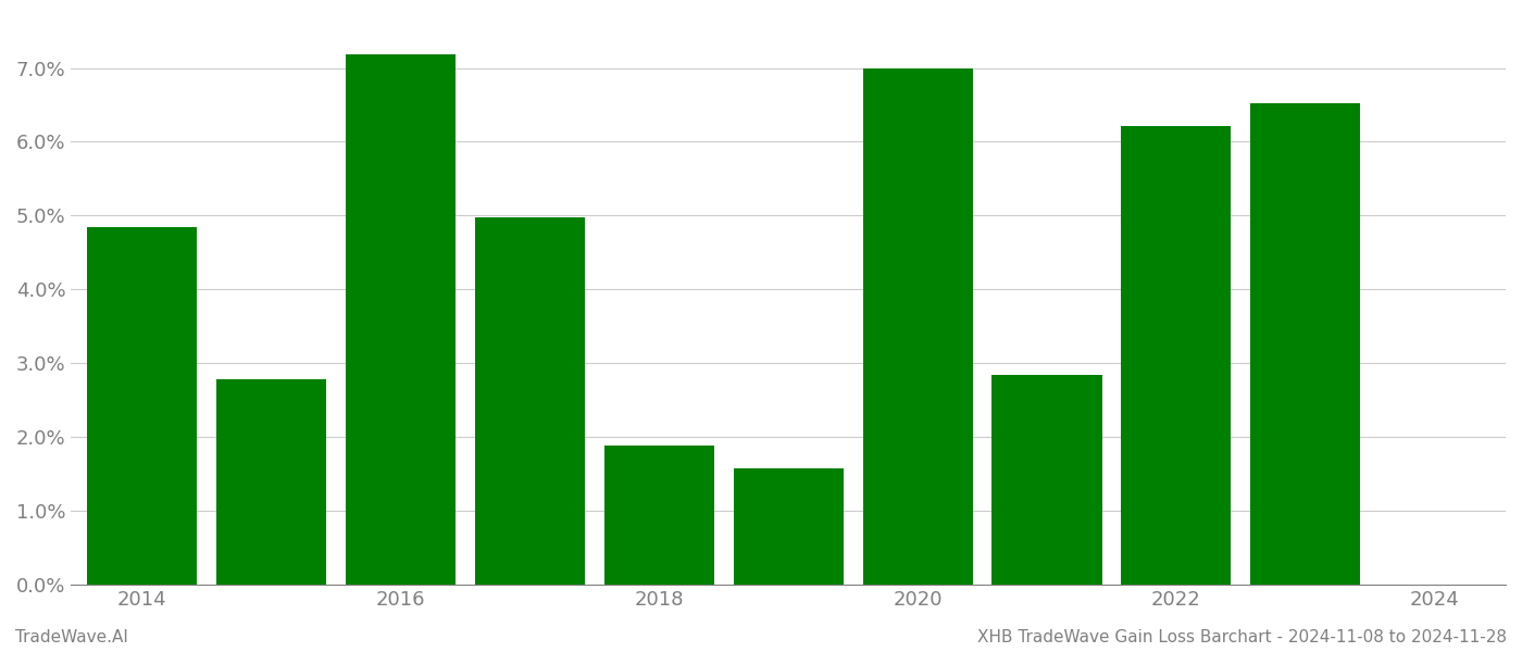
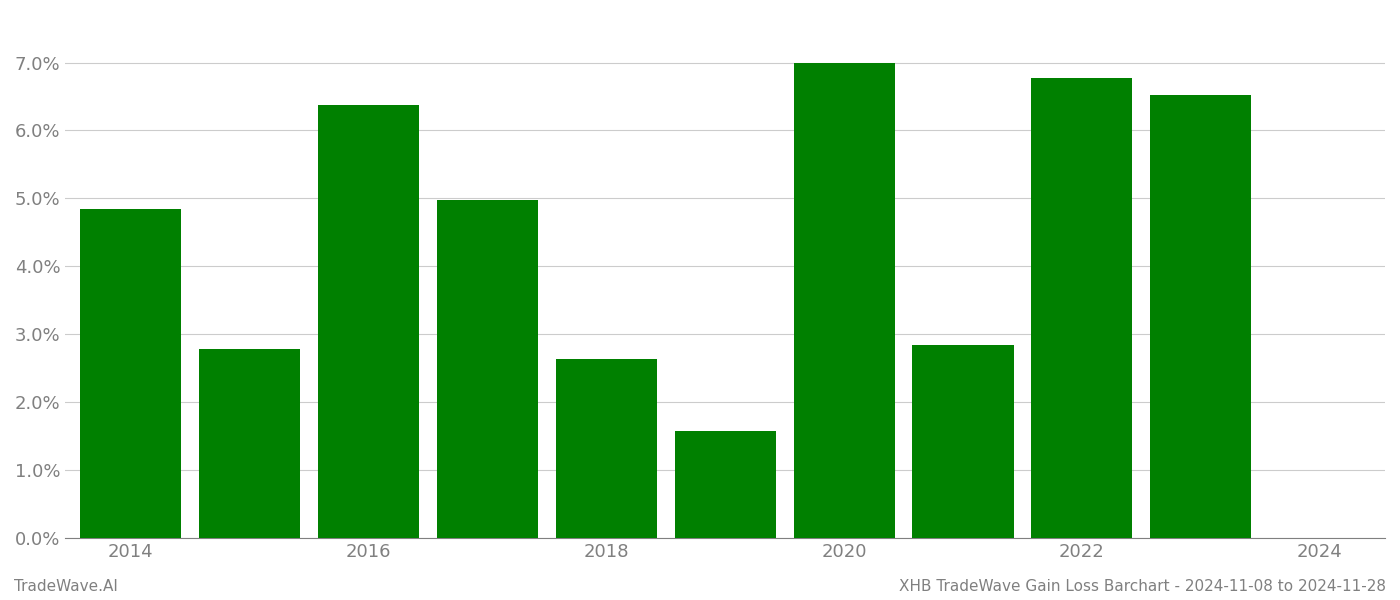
2016: 7.18% -> 6.38%
2018: 1.88% -> 2.64%
2022: 6.22% -> 6.78%
